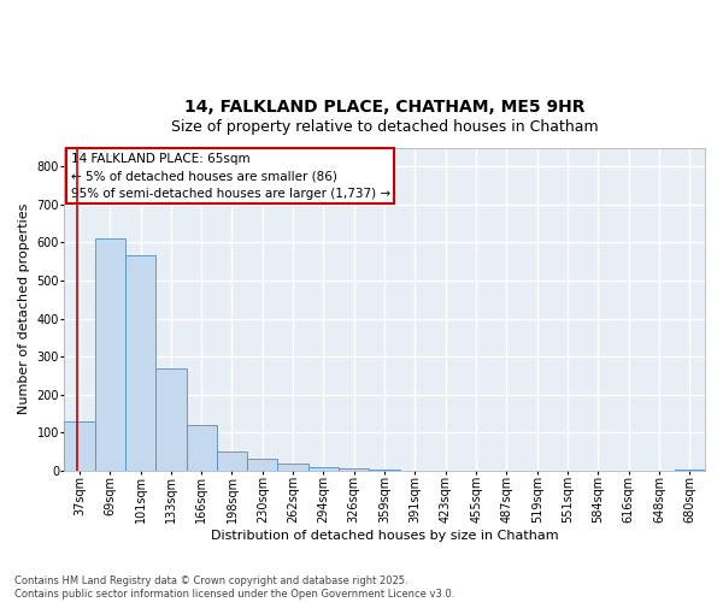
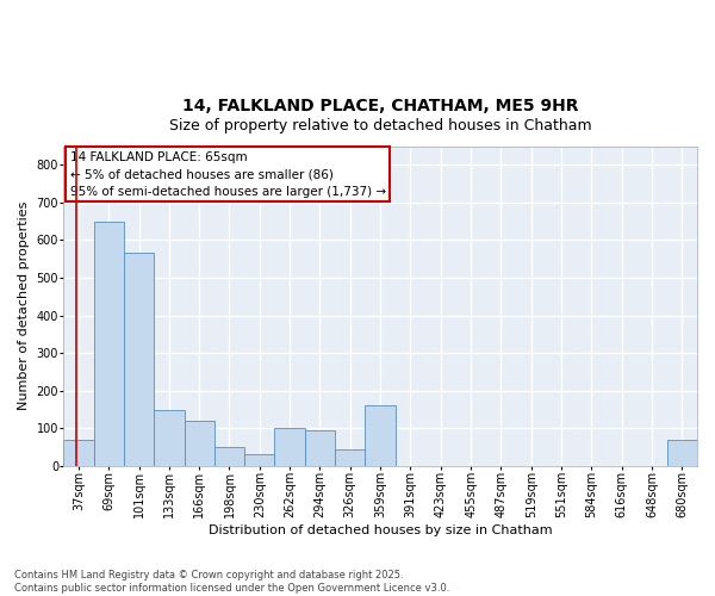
37sqm: 128 -> 70
69sqm: 610 -> 650
133sqm: 270 -> 150
262sqm: 20 -> 100
294sqm: 8 -> 95
326sqm: 7 -> 45
359sqm: 2 -> 160
680sqm: 2 -> 70
